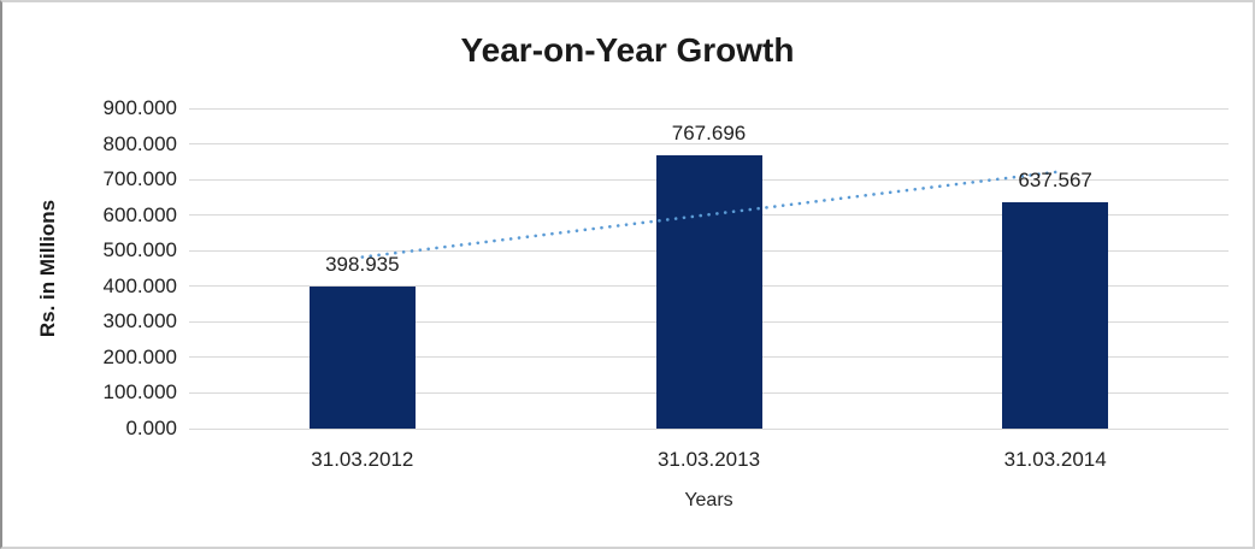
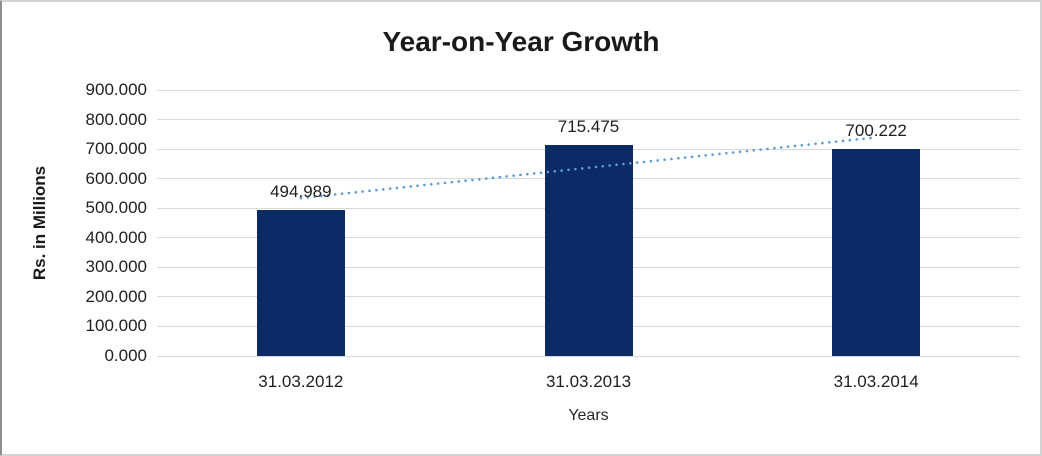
31.03.2012: 398.935 -> 494.989
31.03.2013: 767.696 -> 715.475
31.03.2014: 637.567 -> 700.222
